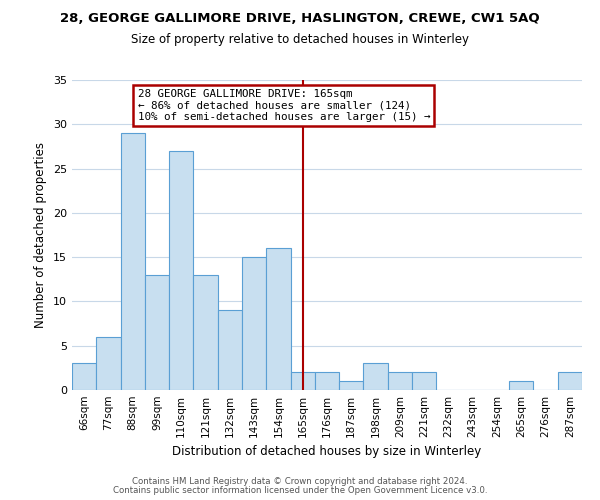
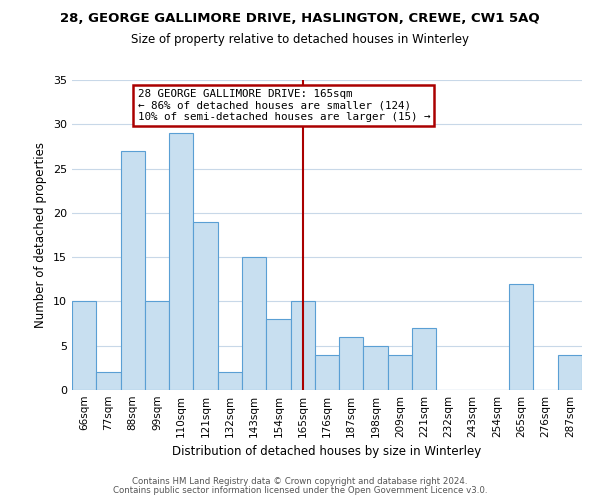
66sqm: 3 -> 10
77sqm: 6 -> 2
88sqm: 29 -> 27
99sqm: 13 -> 10
110sqm: 27 -> 29
121sqm: 13 -> 19
132sqm: 9 -> 2
154sqm: 16 -> 8
165sqm: 2 -> 10
176sqm: 2 -> 4
187sqm: 1 -> 6
198sqm: 3 -> 5
209sqm: 2 -> 4
221sqm: 2 -> 7
265sqm: 1 -> 12
287sqm: 2 -> 4
